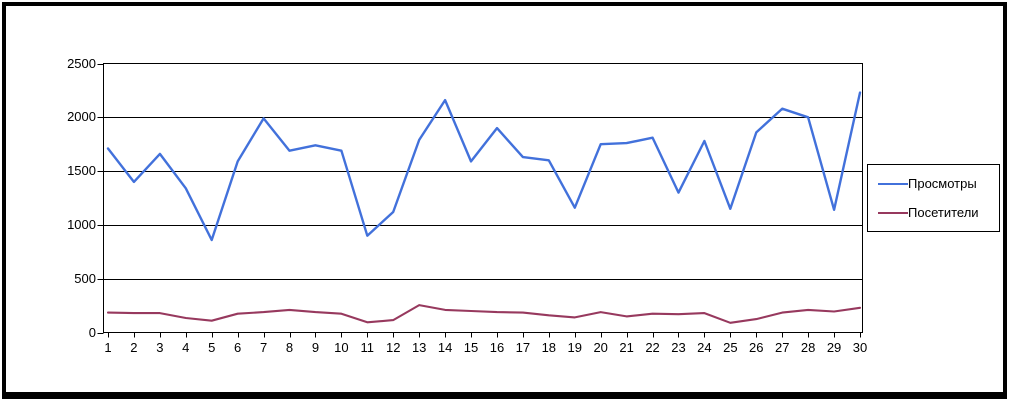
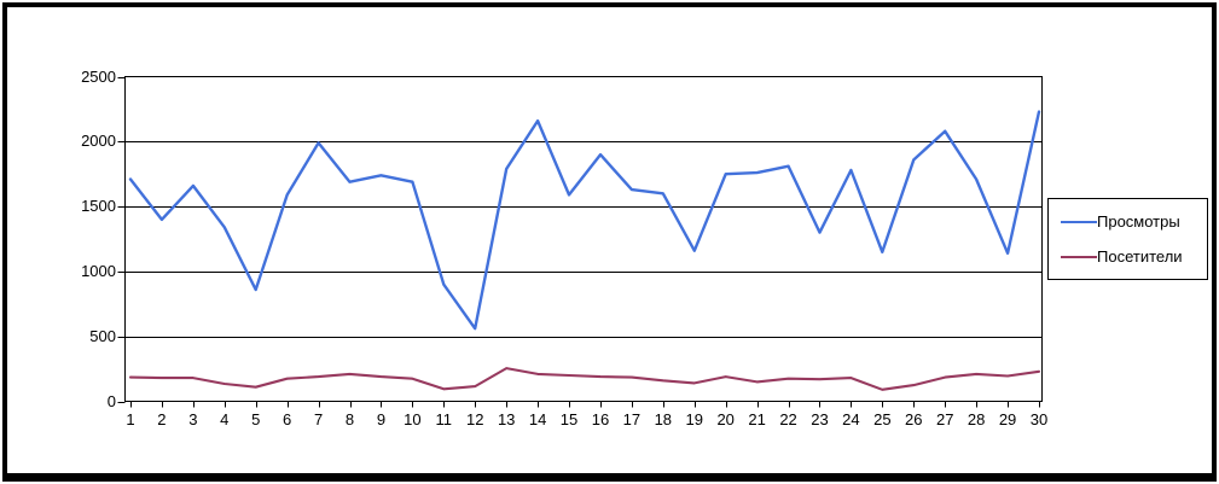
Просмотры/12: 1120 -> 560
Просмотры/28: 2000 -> 1710
